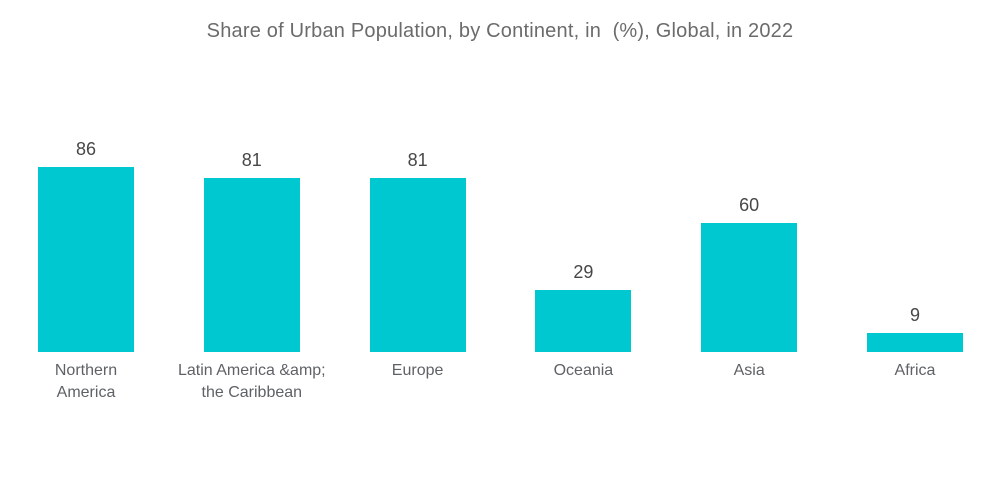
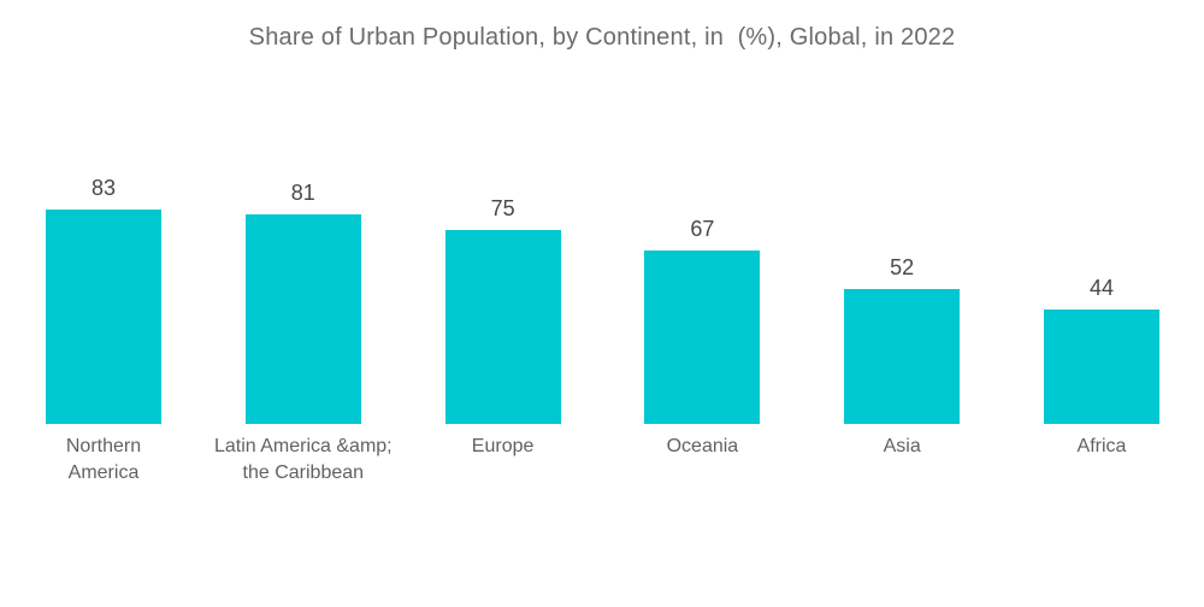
Northern America: 86 -> 83
Europe: 81 -> 75
Oceania: 29 -> 67
Asia: 60 -> 52
Africa: 9 -> 44
